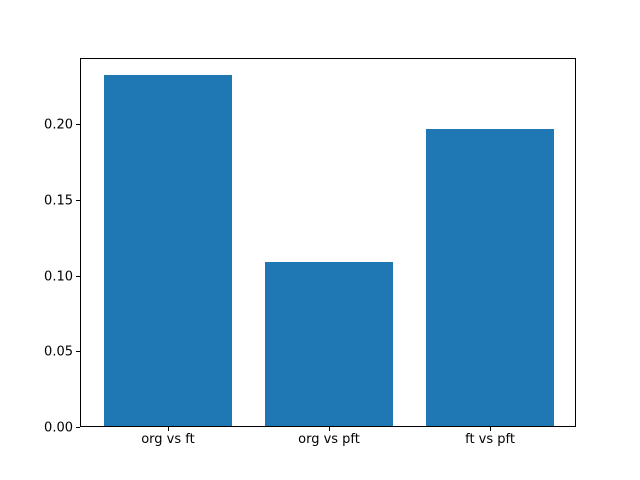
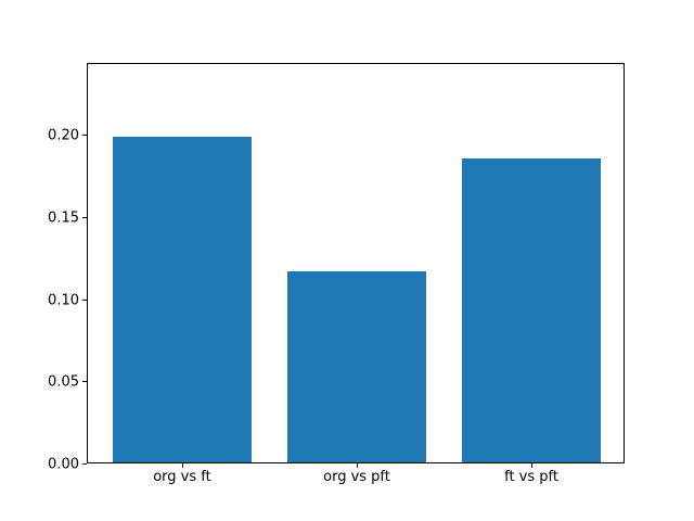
org vs ft: 0.232 -> 0.198
org vs pft: 0.108 -> 0.116
ft vs pft: 0.196 -> 0.185
